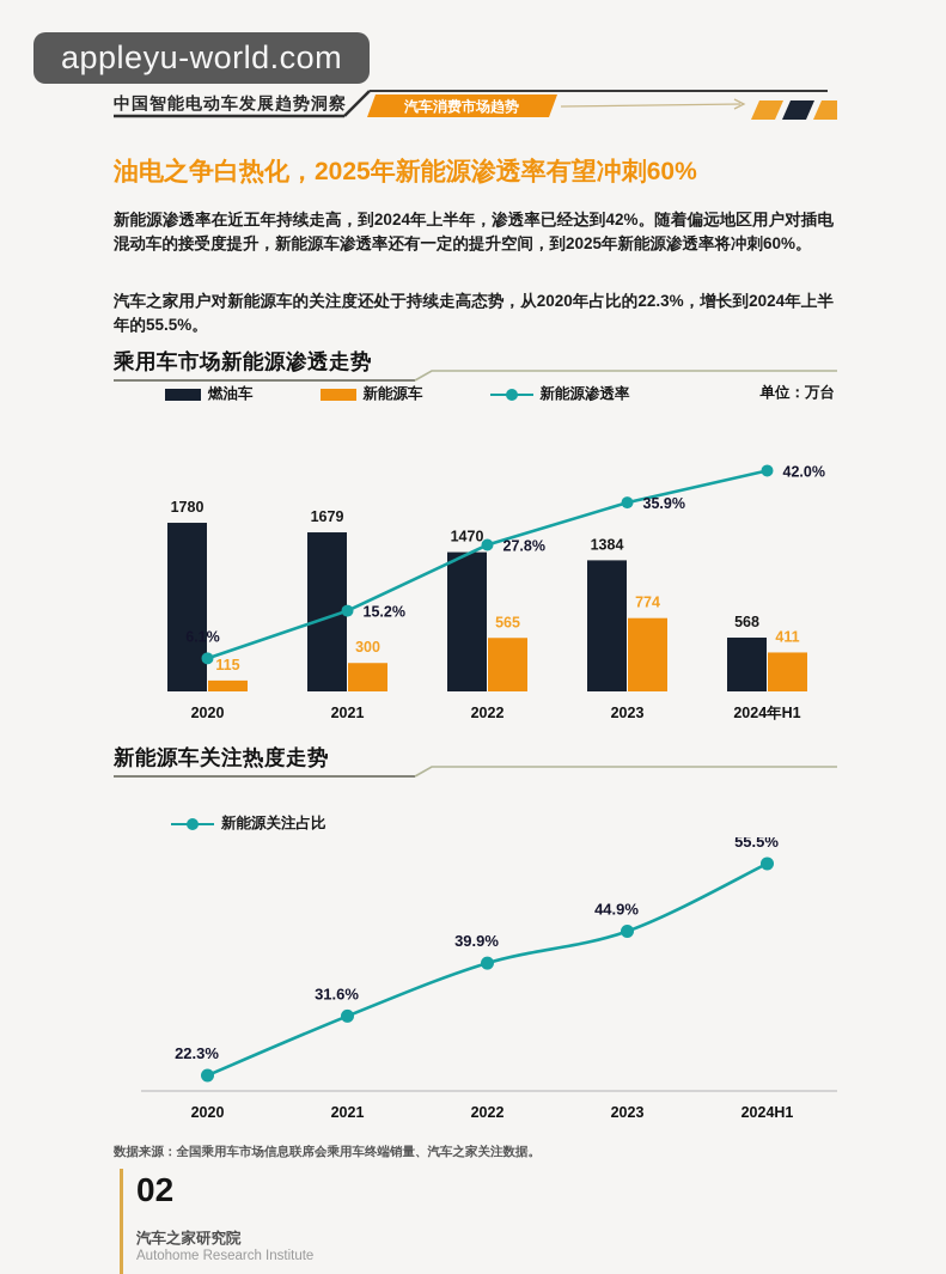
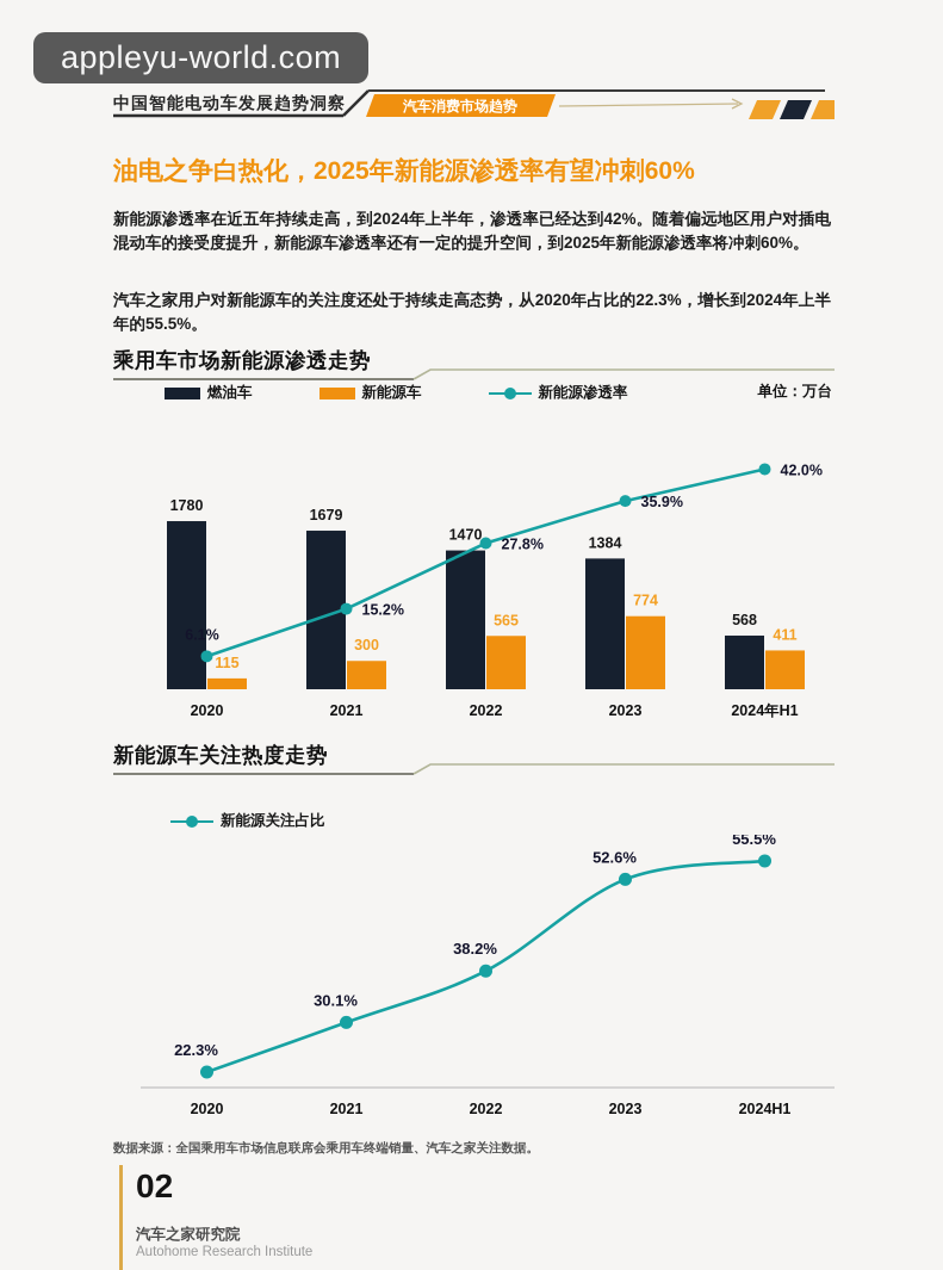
新能源车关注热度走势/2021: 31.6% -> 30.1%
新能源车关注热度走势/2022: 39.9% -> 38.2%
新能源车关注热度走势/2023: 44.9% -> 52.6%
